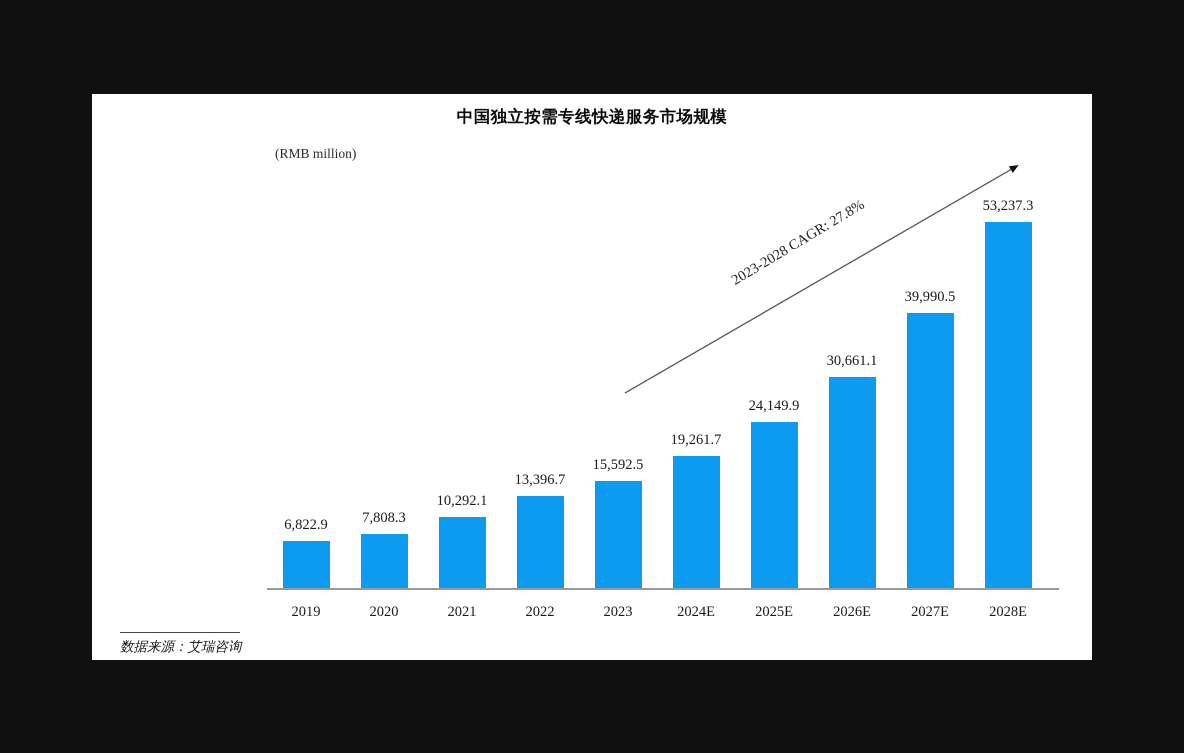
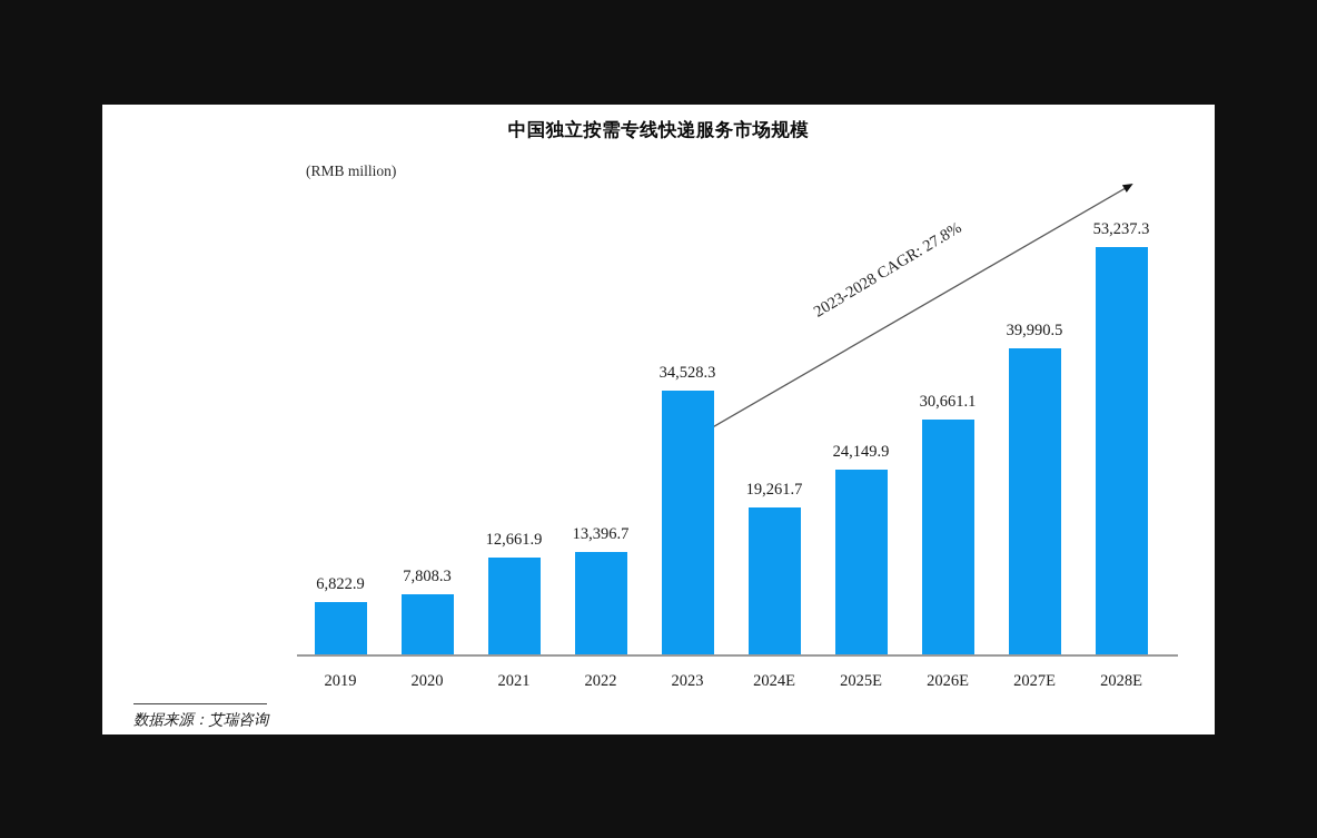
2021: 10,292.1 -> 12,661.9
2023: 15,592.5 -> 34,528.3
